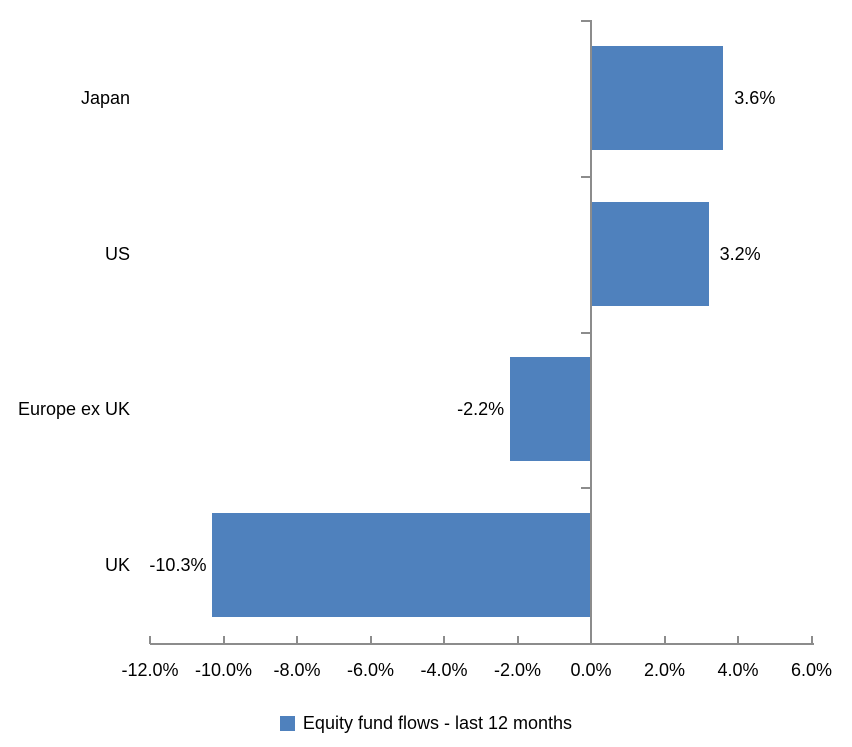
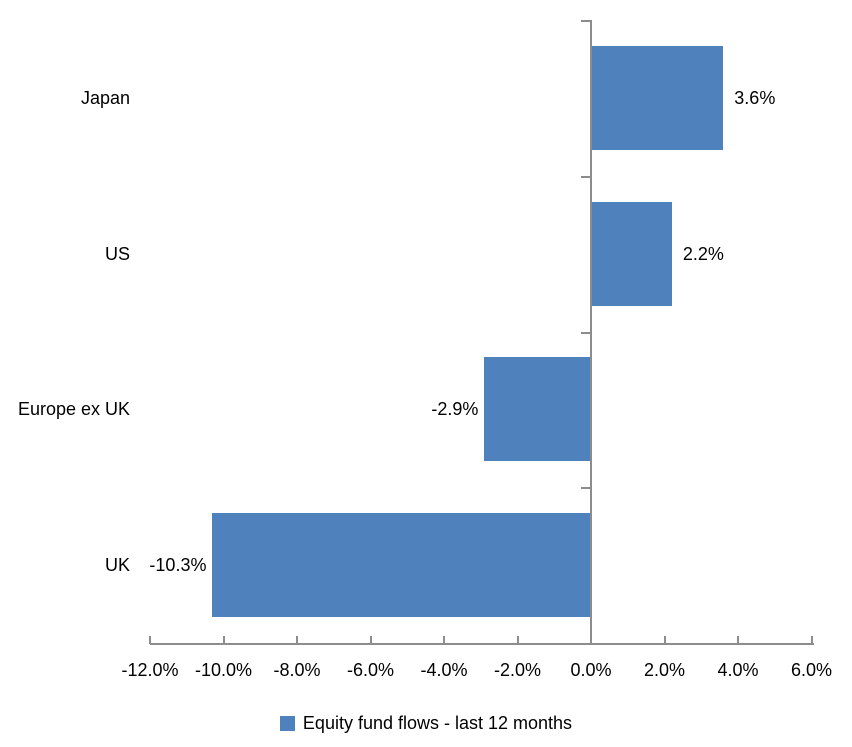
US: 3.2% -> 2.2%
Europe ex UK: -2.2% -> -2.9%
